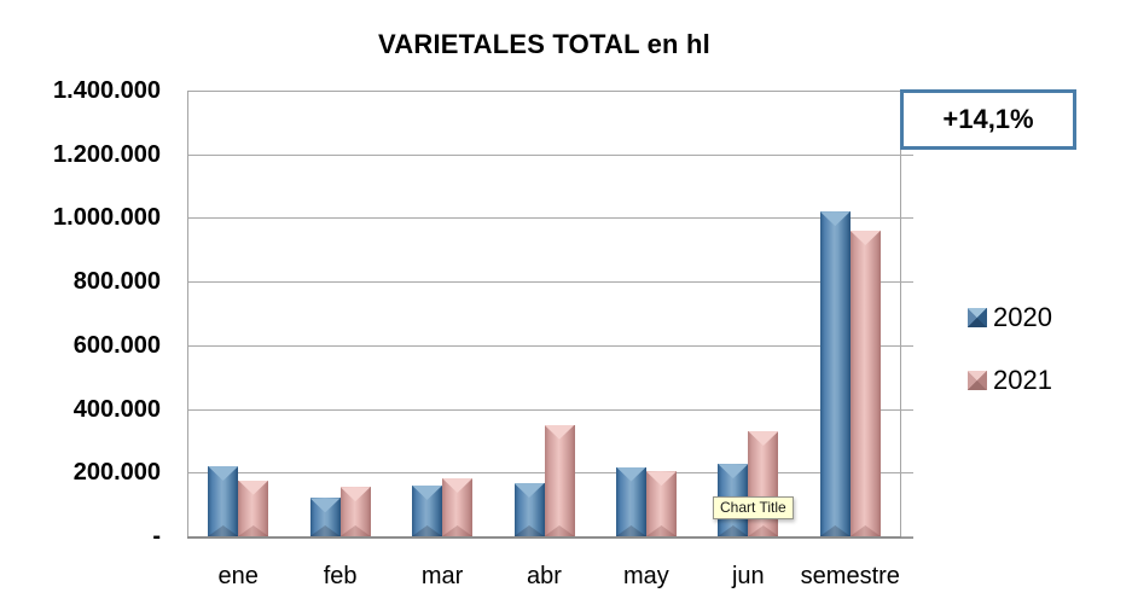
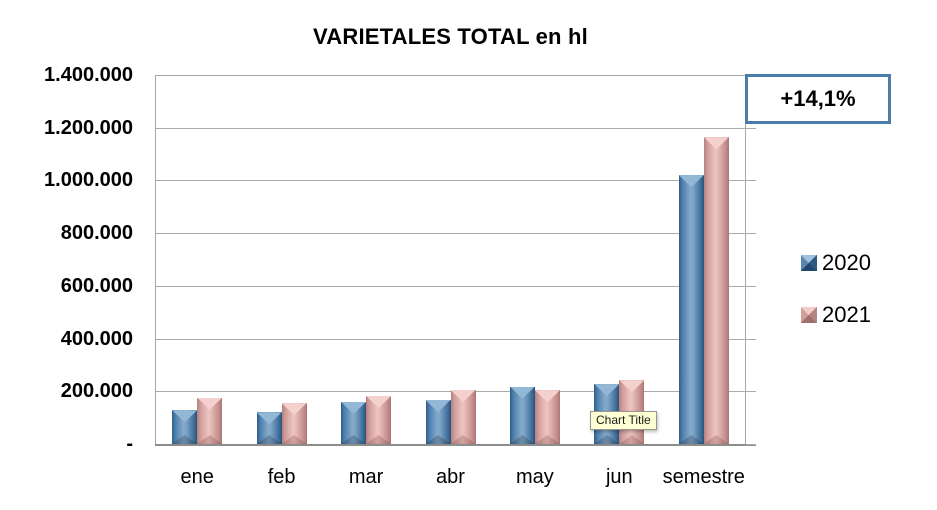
2020/ene: 220000 -> 130000
2021/abr: 350000 -> 200000
2021/jun: 330000 -> 240000
2021/semestre: 960000 -> 1160000
